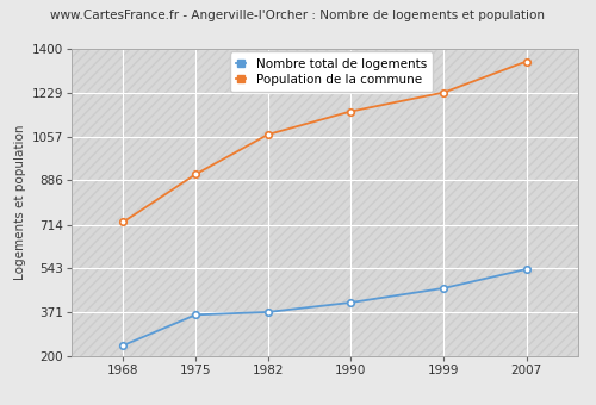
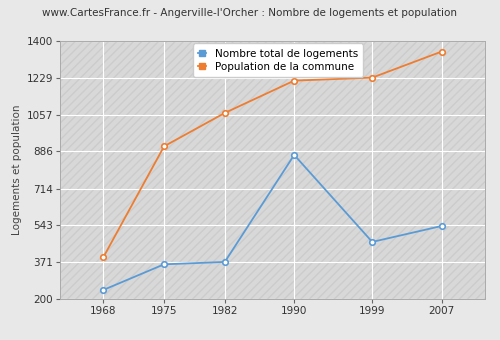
Population de la commune/1968: 724 -> 395
Nombre total de logements/1990: 410 -> 870
Population de la commune/1990: 1155 -> 1215
